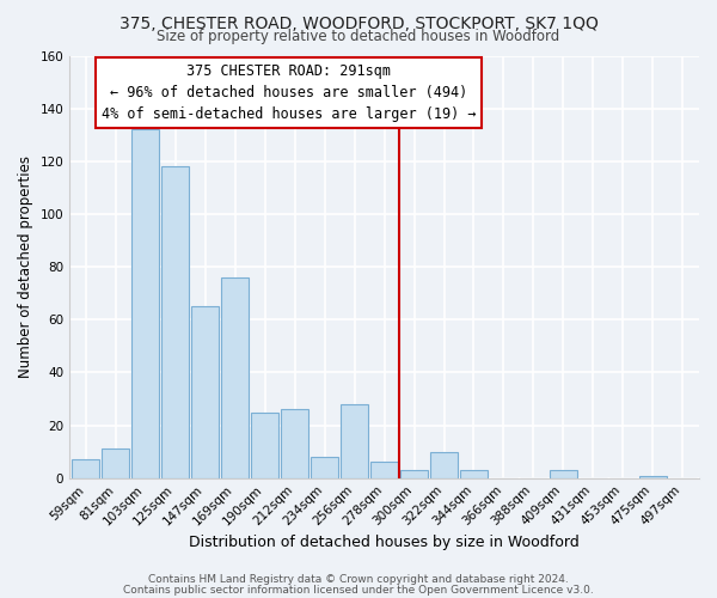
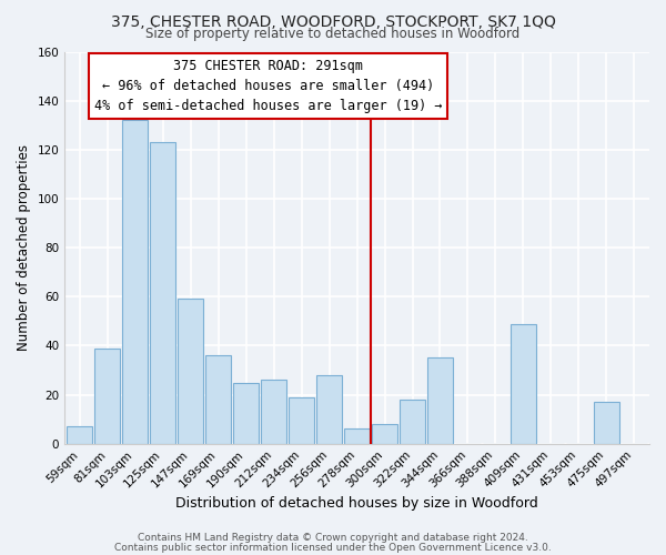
81sqm: 11 -> 39
125sqm: 118 -> 123
147sqm: 65 -> 59
169sqm: 76 -> 36
234sqm: 8 -> 19
300sqm: 3 -> 8
322sqm: 10 -> 18
344sqm: 3 -> 35
409sqm: 3 -> 49
475sqm: 1 -> 17
